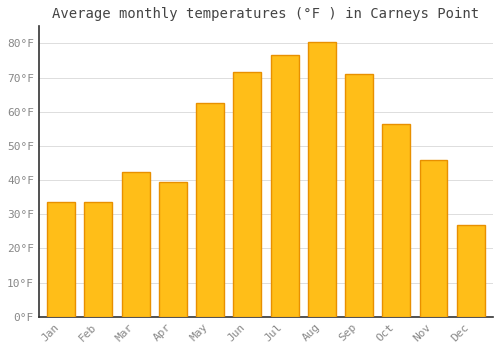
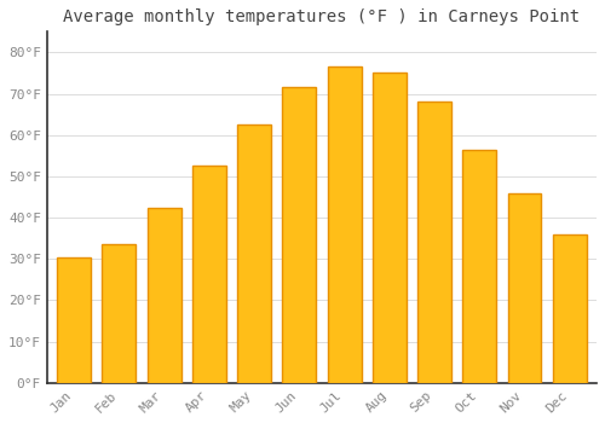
Jan: 33.5°F -> 30.5°F
Apr: 39.5°F -> 52.5°F
Aug: 80.5°F -> 75.0°F
Sep: 71.0°F -> 68.0°F
Dec: 27.0°F -> 36.0°F
